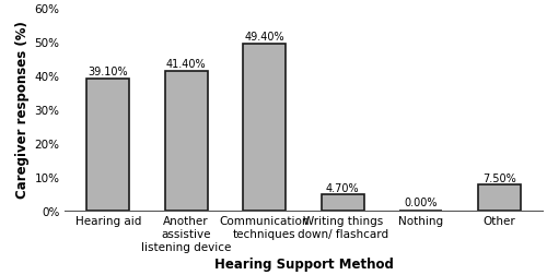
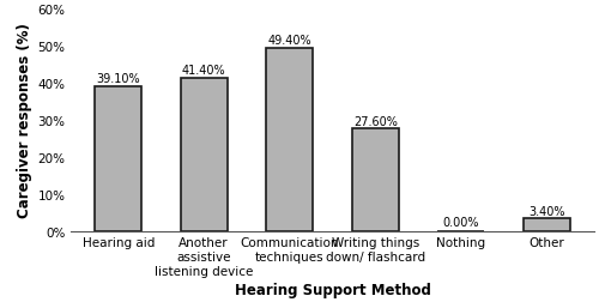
Writing things down/ flashcard: 4.70% -> 27.60%
Other: 7.50% -> 3.40%
